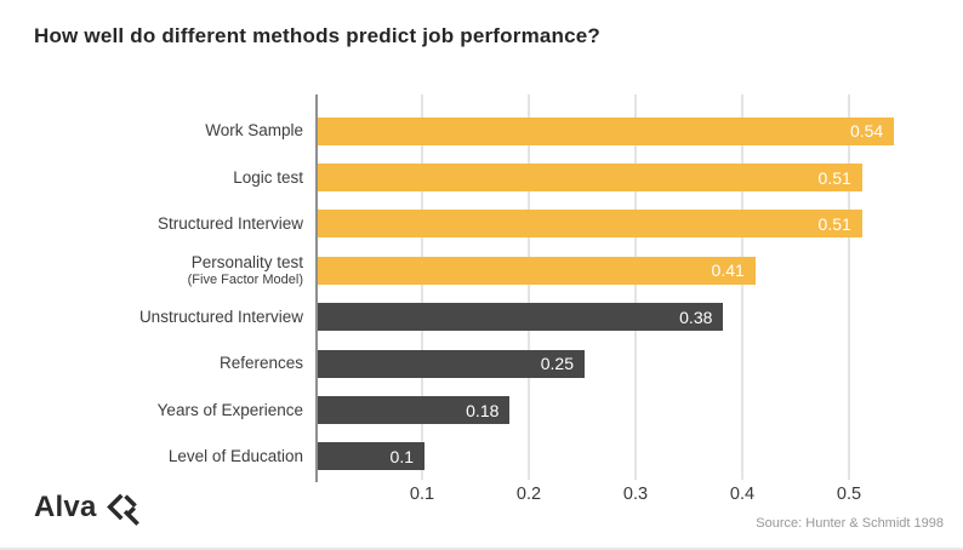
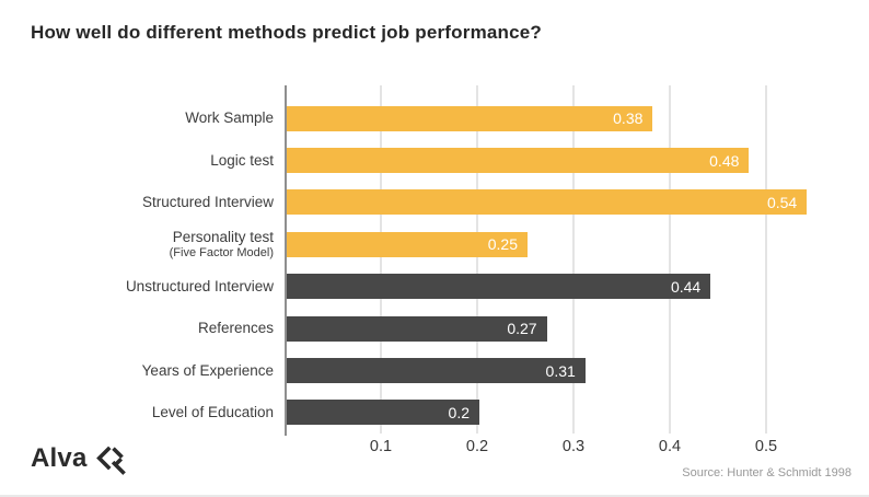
Work Sample: 0.54 -> 0.38
Logic test: 0.51 -> 0.48
Structured Interview: 0.51 -> 0.54
Personality test: 0.41 -> 0.25
Unstructured Interview: 0.38 -> 0.44
References: 0.25 -> 0.27
Years of Experience: 0.18 -> 0.31
Level of Education: 0.1 -> 0.2
